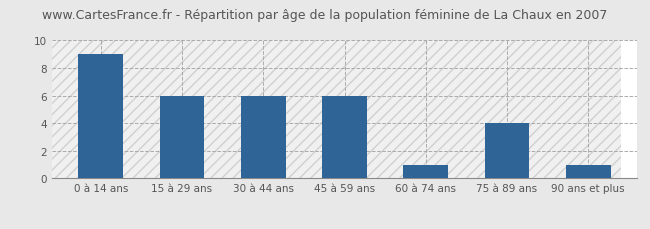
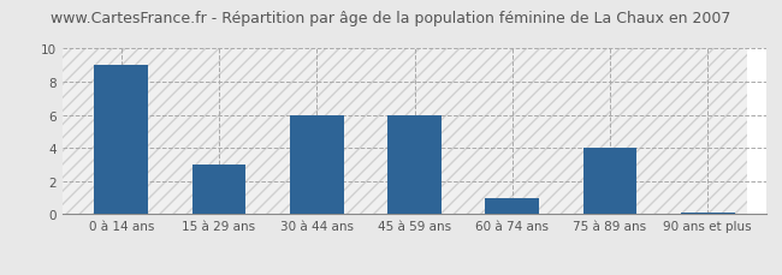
15 à 29 ans: 6.0 -> 3.0
90 ans et plus: 1.0 -> 0.1
